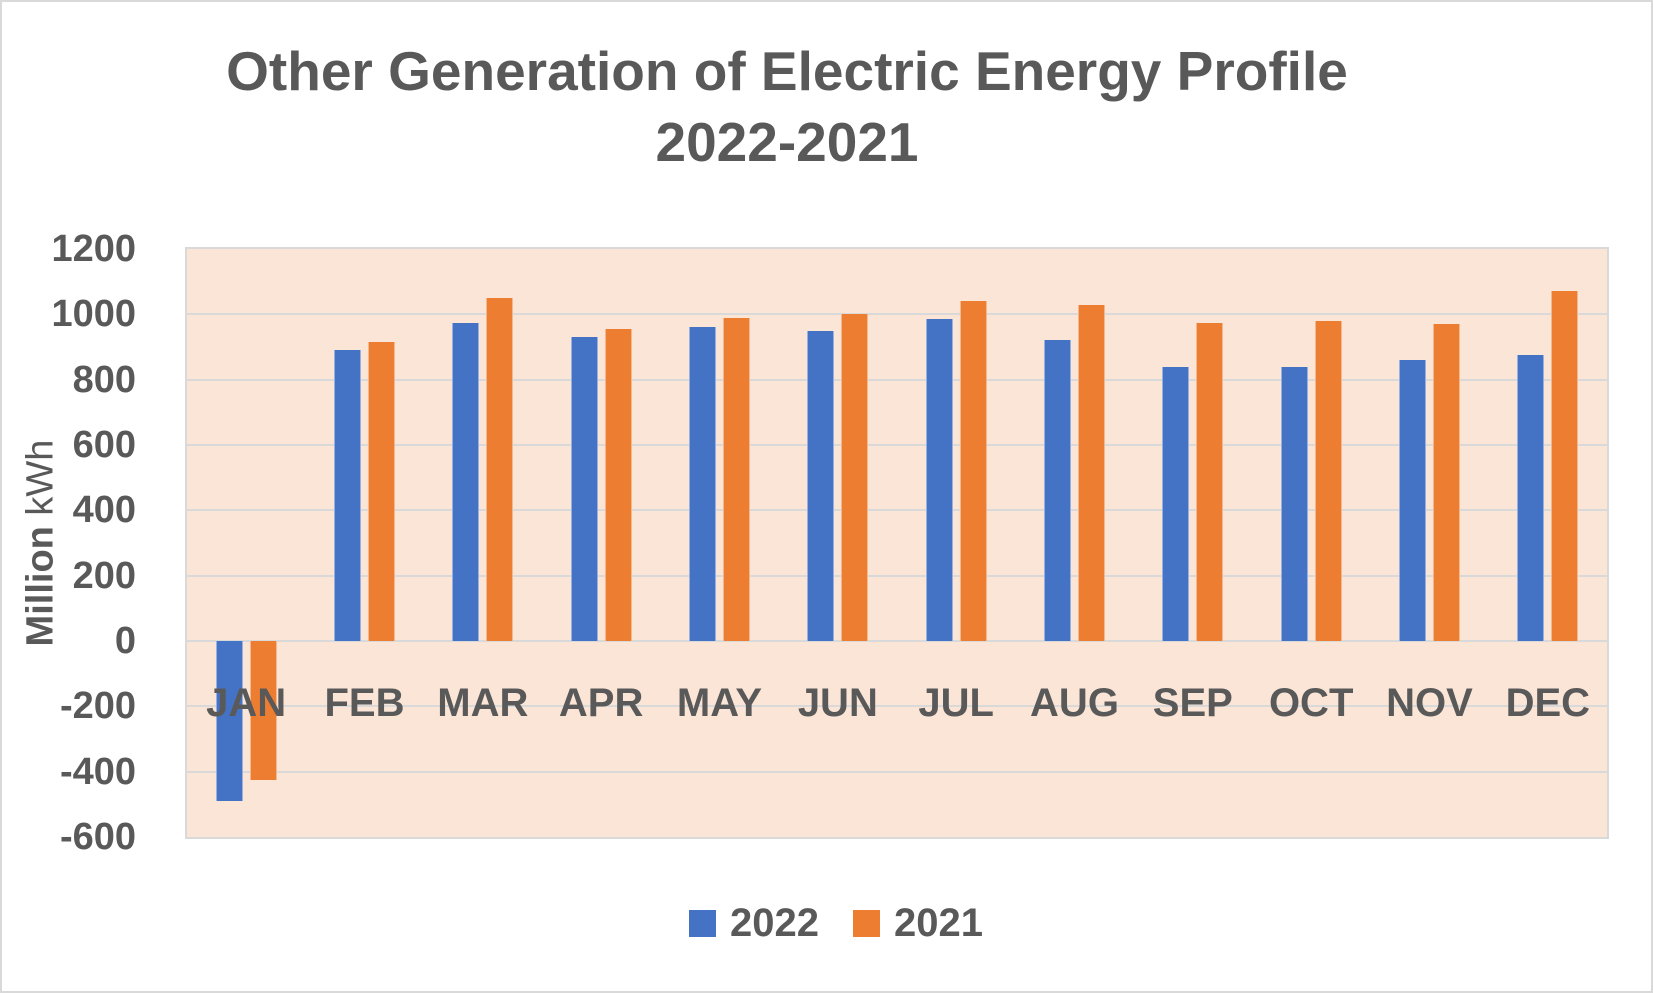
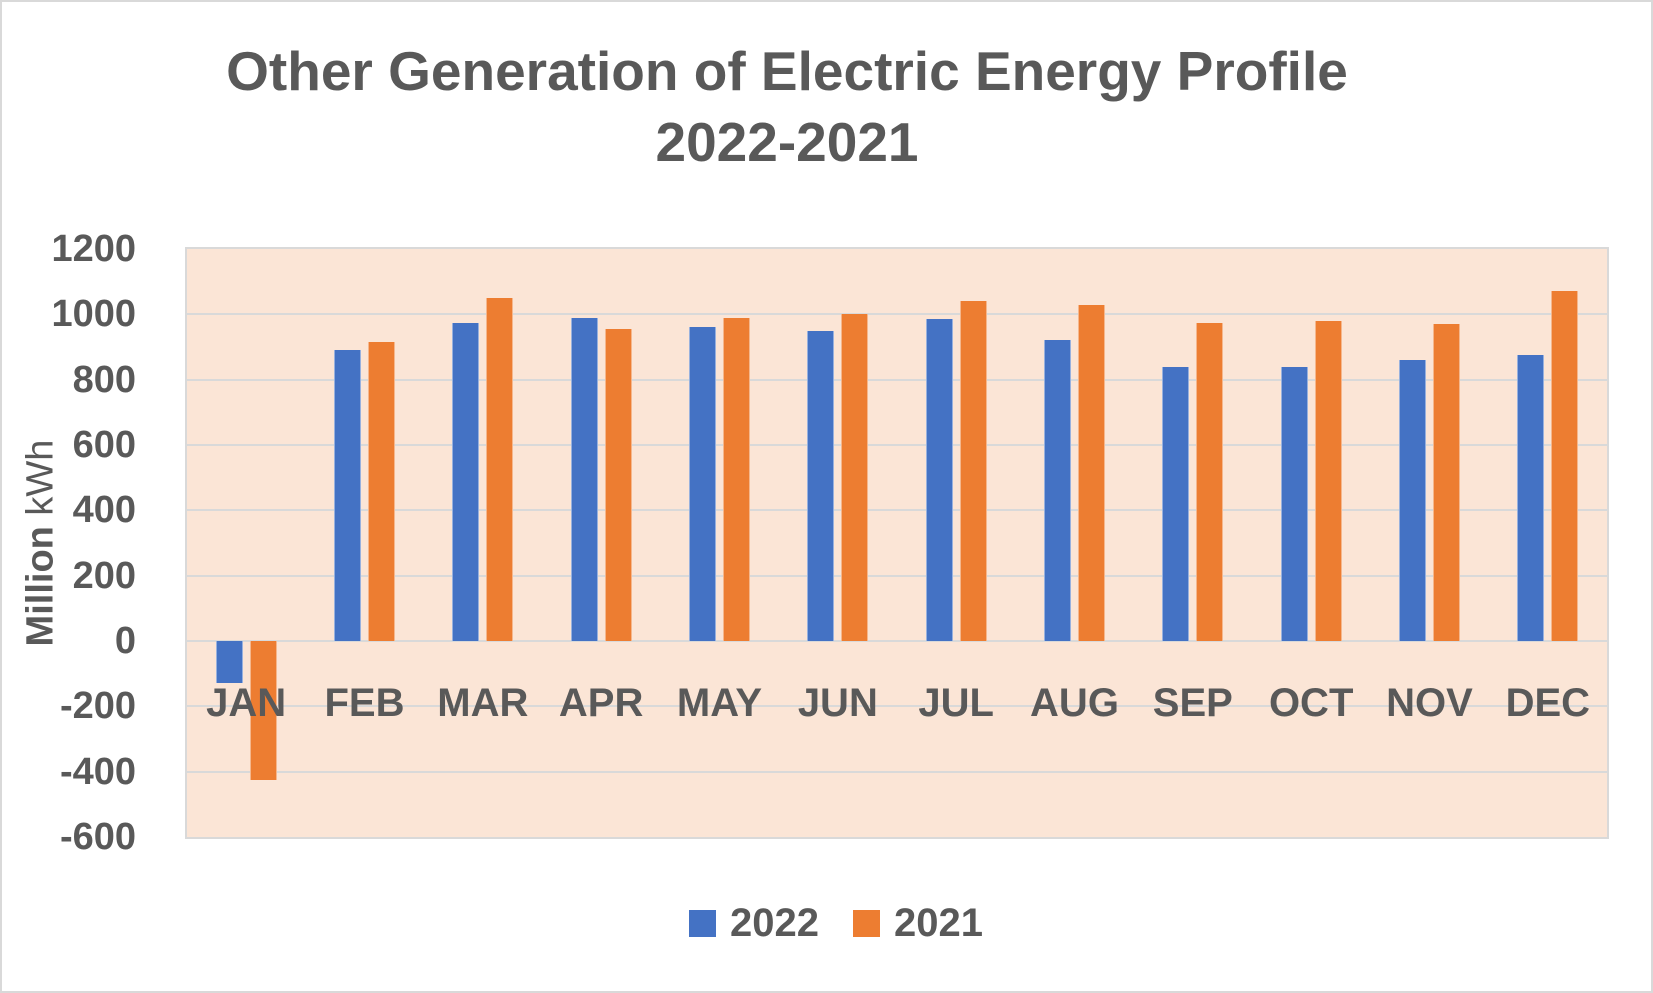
2022/JAN: -490 -> -130
2022/APR: 930 -> 990
